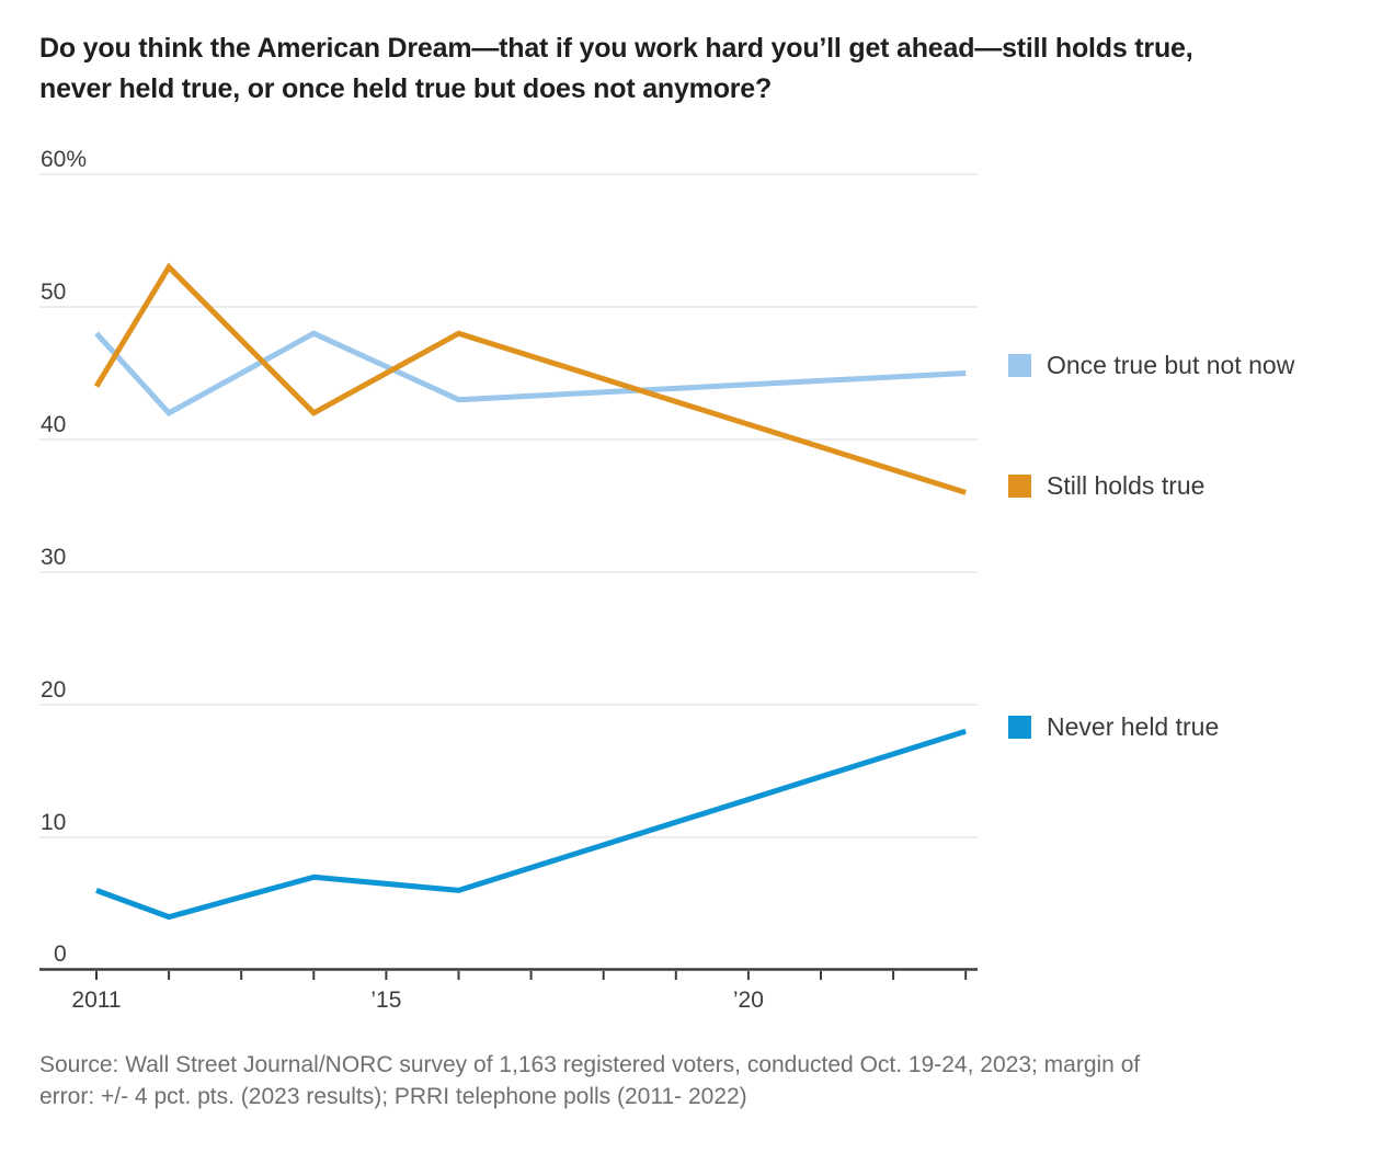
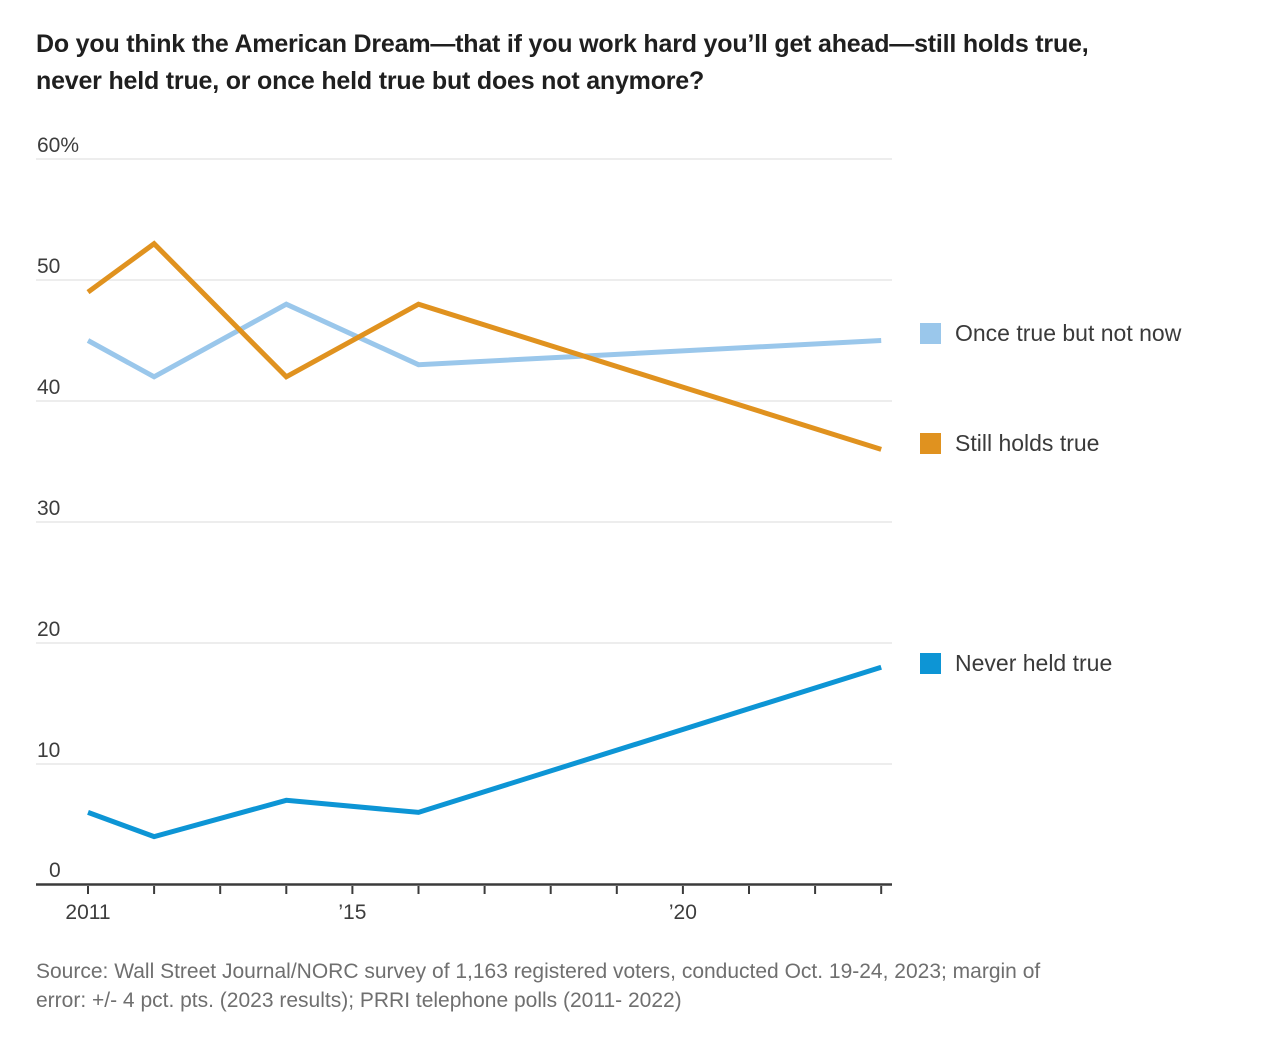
Once true but not now/2011: 48% -> 45%
Still holds true/2011: 44% -> 49%
